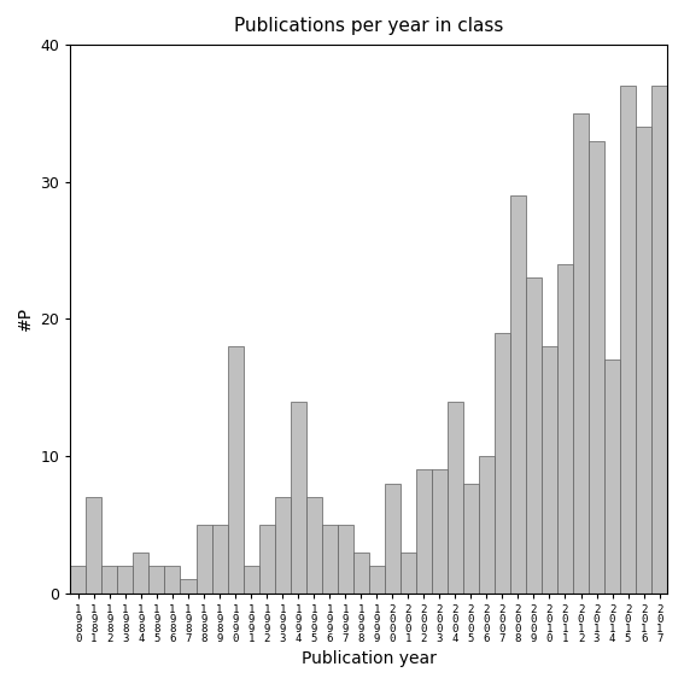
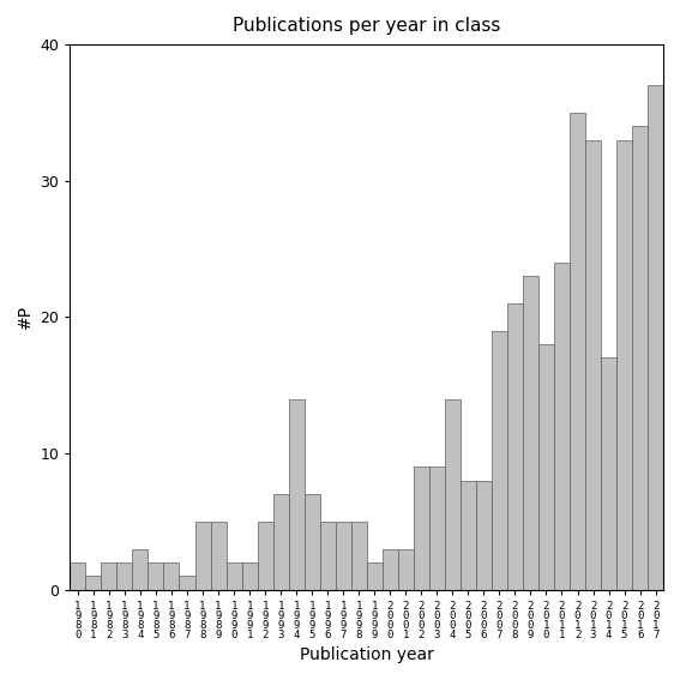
1 9 8 1: 7 -> 1
1 9 9 0: 18 -> 2
1 9 9 8: 3 -> 5
2 0 0 0: 8 -> 3
2 0 0 6: 10 -> 8
2 0 0 8: 29 -> 21
2 0 1 5: 37 -> 33
